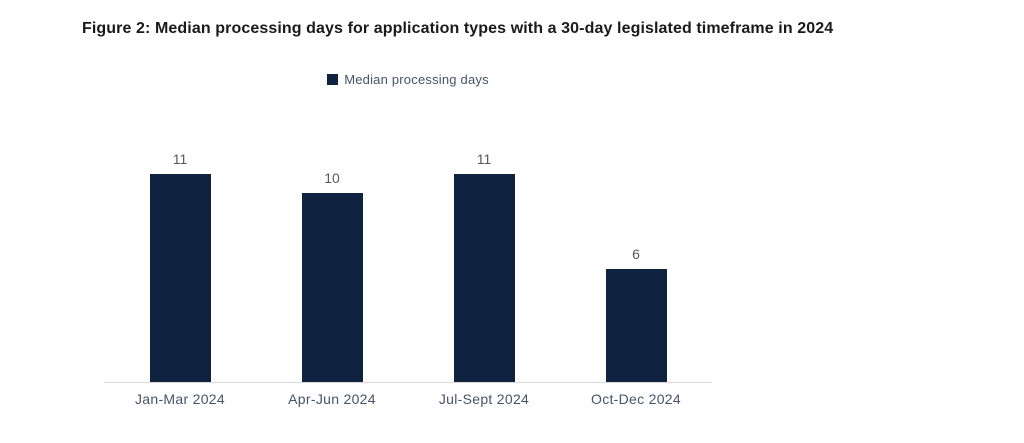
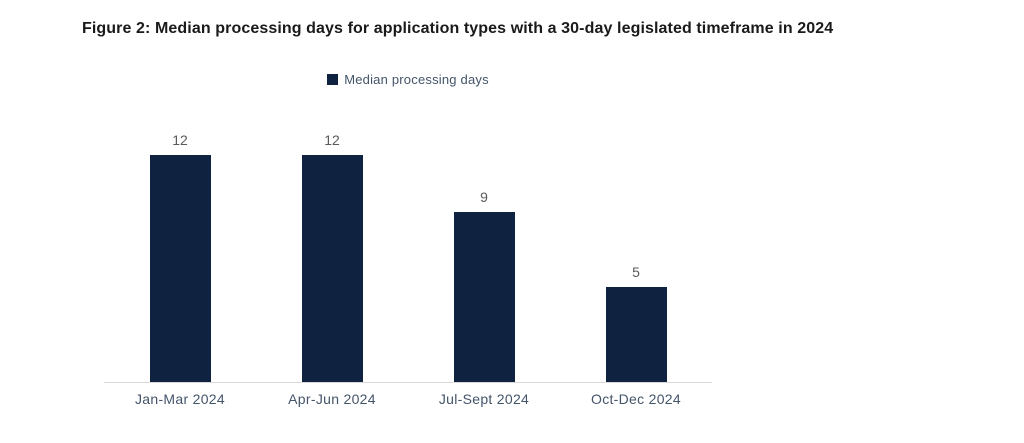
Jan-Mar 2024: 11 -> 12
Apr-Jun 2024: 10 -> 12
Jul-Sept 2024: 11 -> 9
Oct-Dec 2024: 6 -> 5
